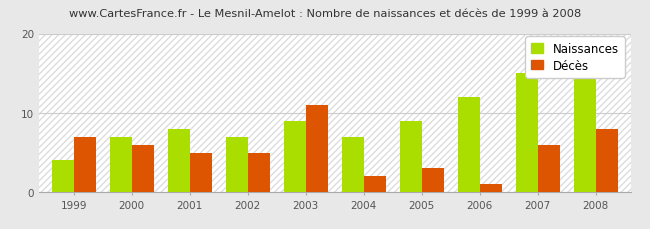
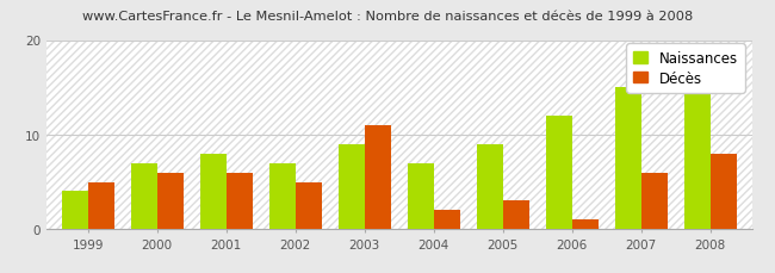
Décès/1999: 7 -> 5
Décès/2001: 5 -> 6
